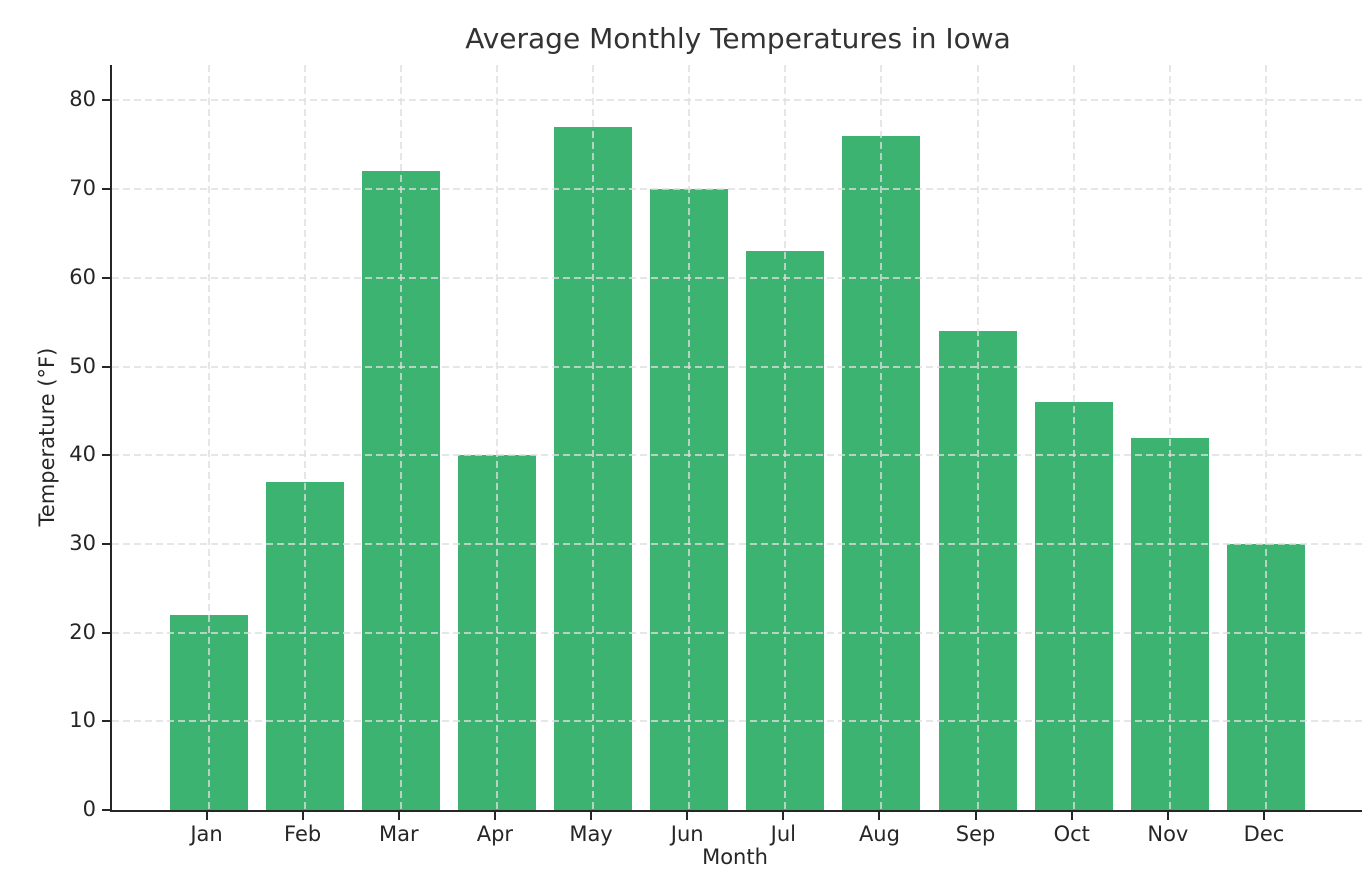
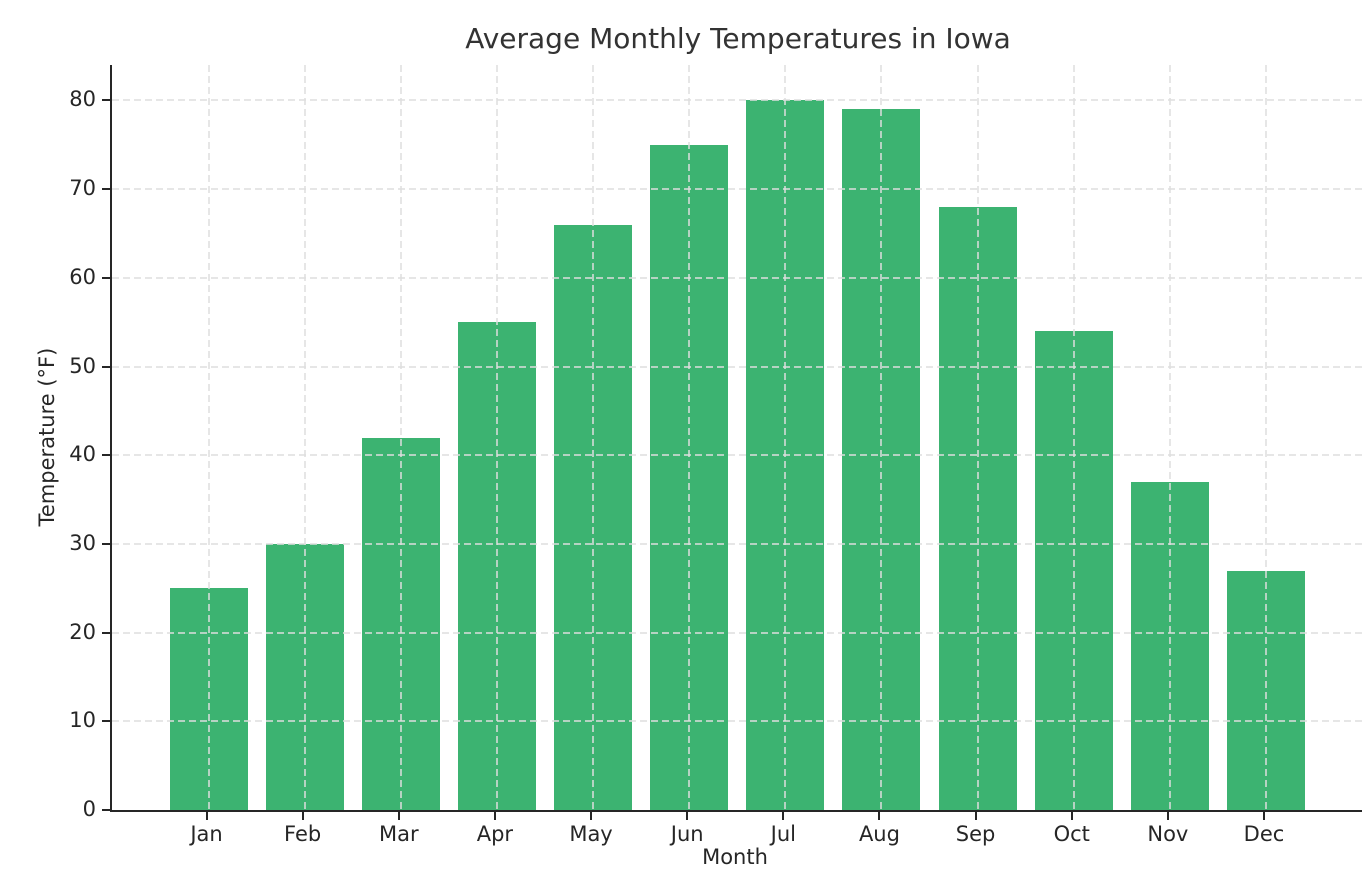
Jan: 22 -> 25
Feb: 37 -> 30
Mar: 72 -> 42
Apr: 40 -> 55
May: 77 -> 66
Jun: 70 -> 75
Jul: 63 -> 80
Aug: 76 -> 79
Sep: 54 -> 68
Oct: 46 -> 54
Nov: 42 -> 37
Dec: 30 -> 27
